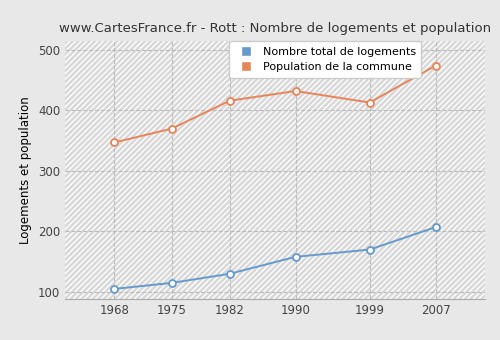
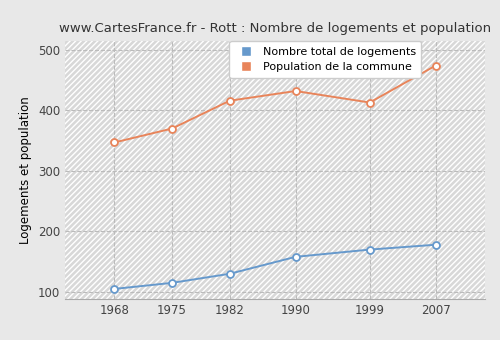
Nombre total de logements/2007: 207 -> 178
